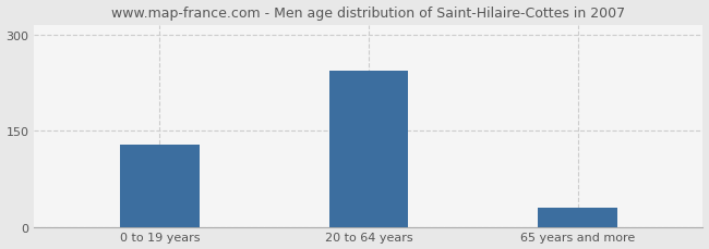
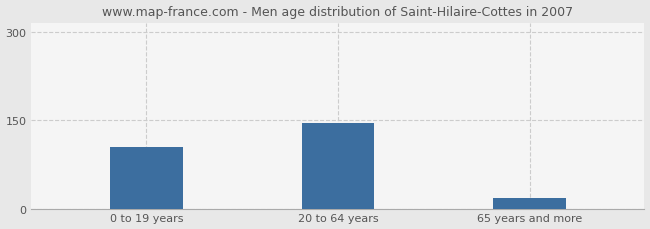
0 to 19 years: 128 -> 104
20 to 64 years: 243 -> 146
65 years and more: 30 -> 18
